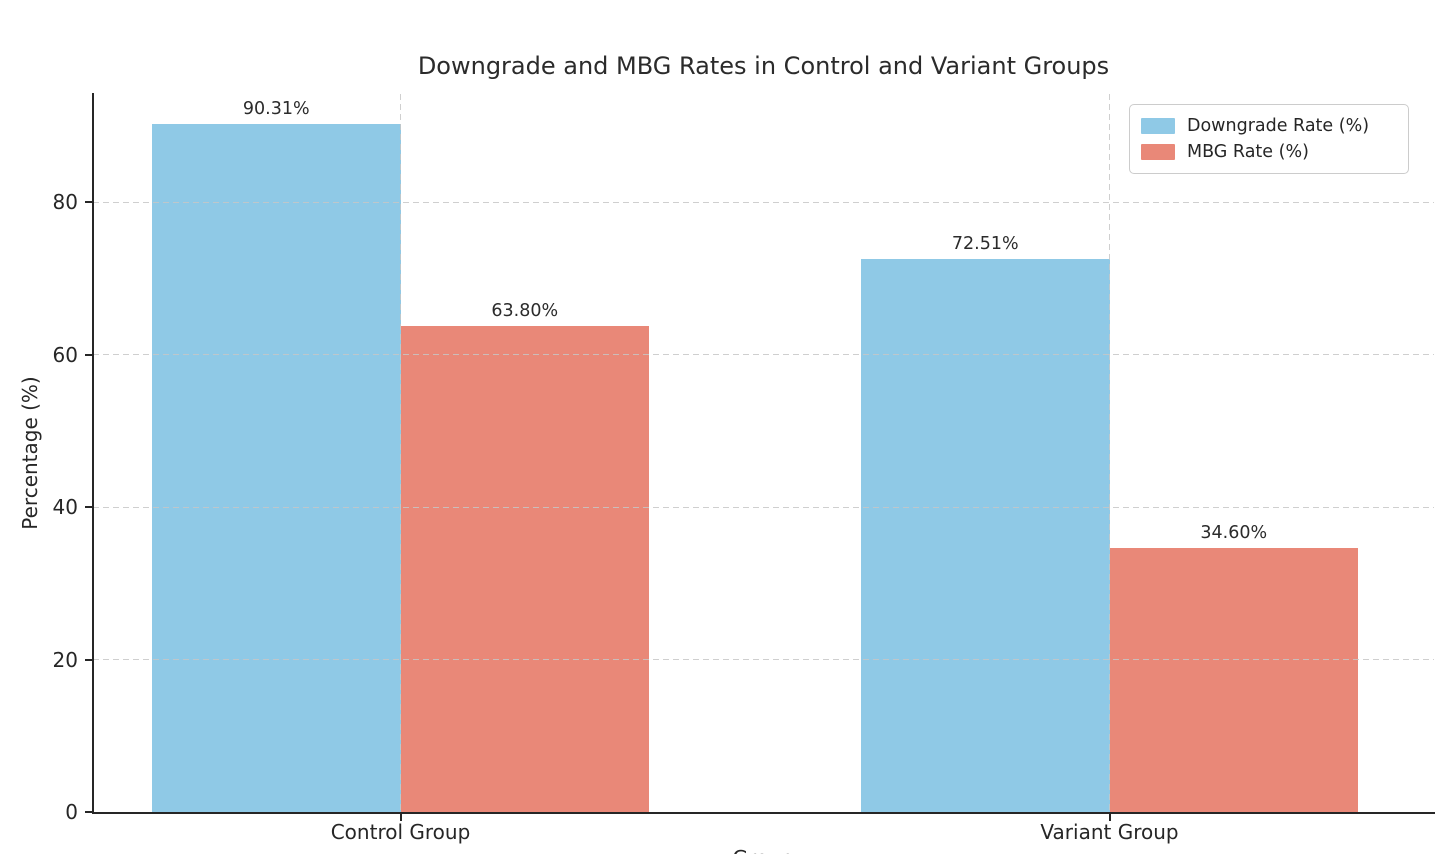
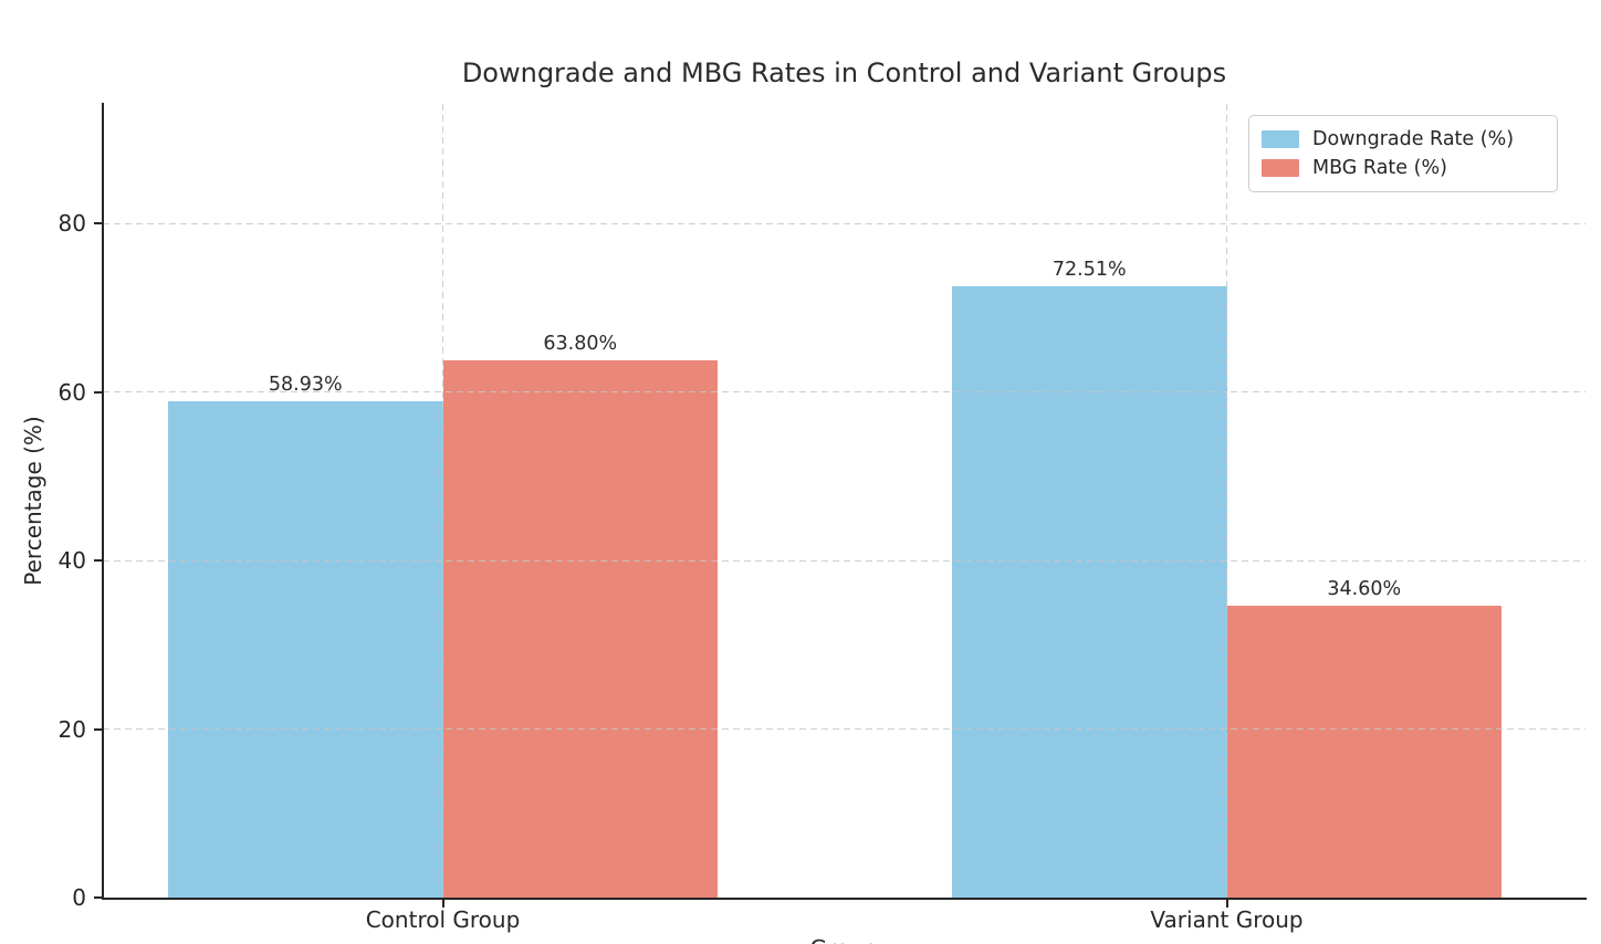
Downgrade Rate (%)/Control Group: 90.31% -> 58.93%
